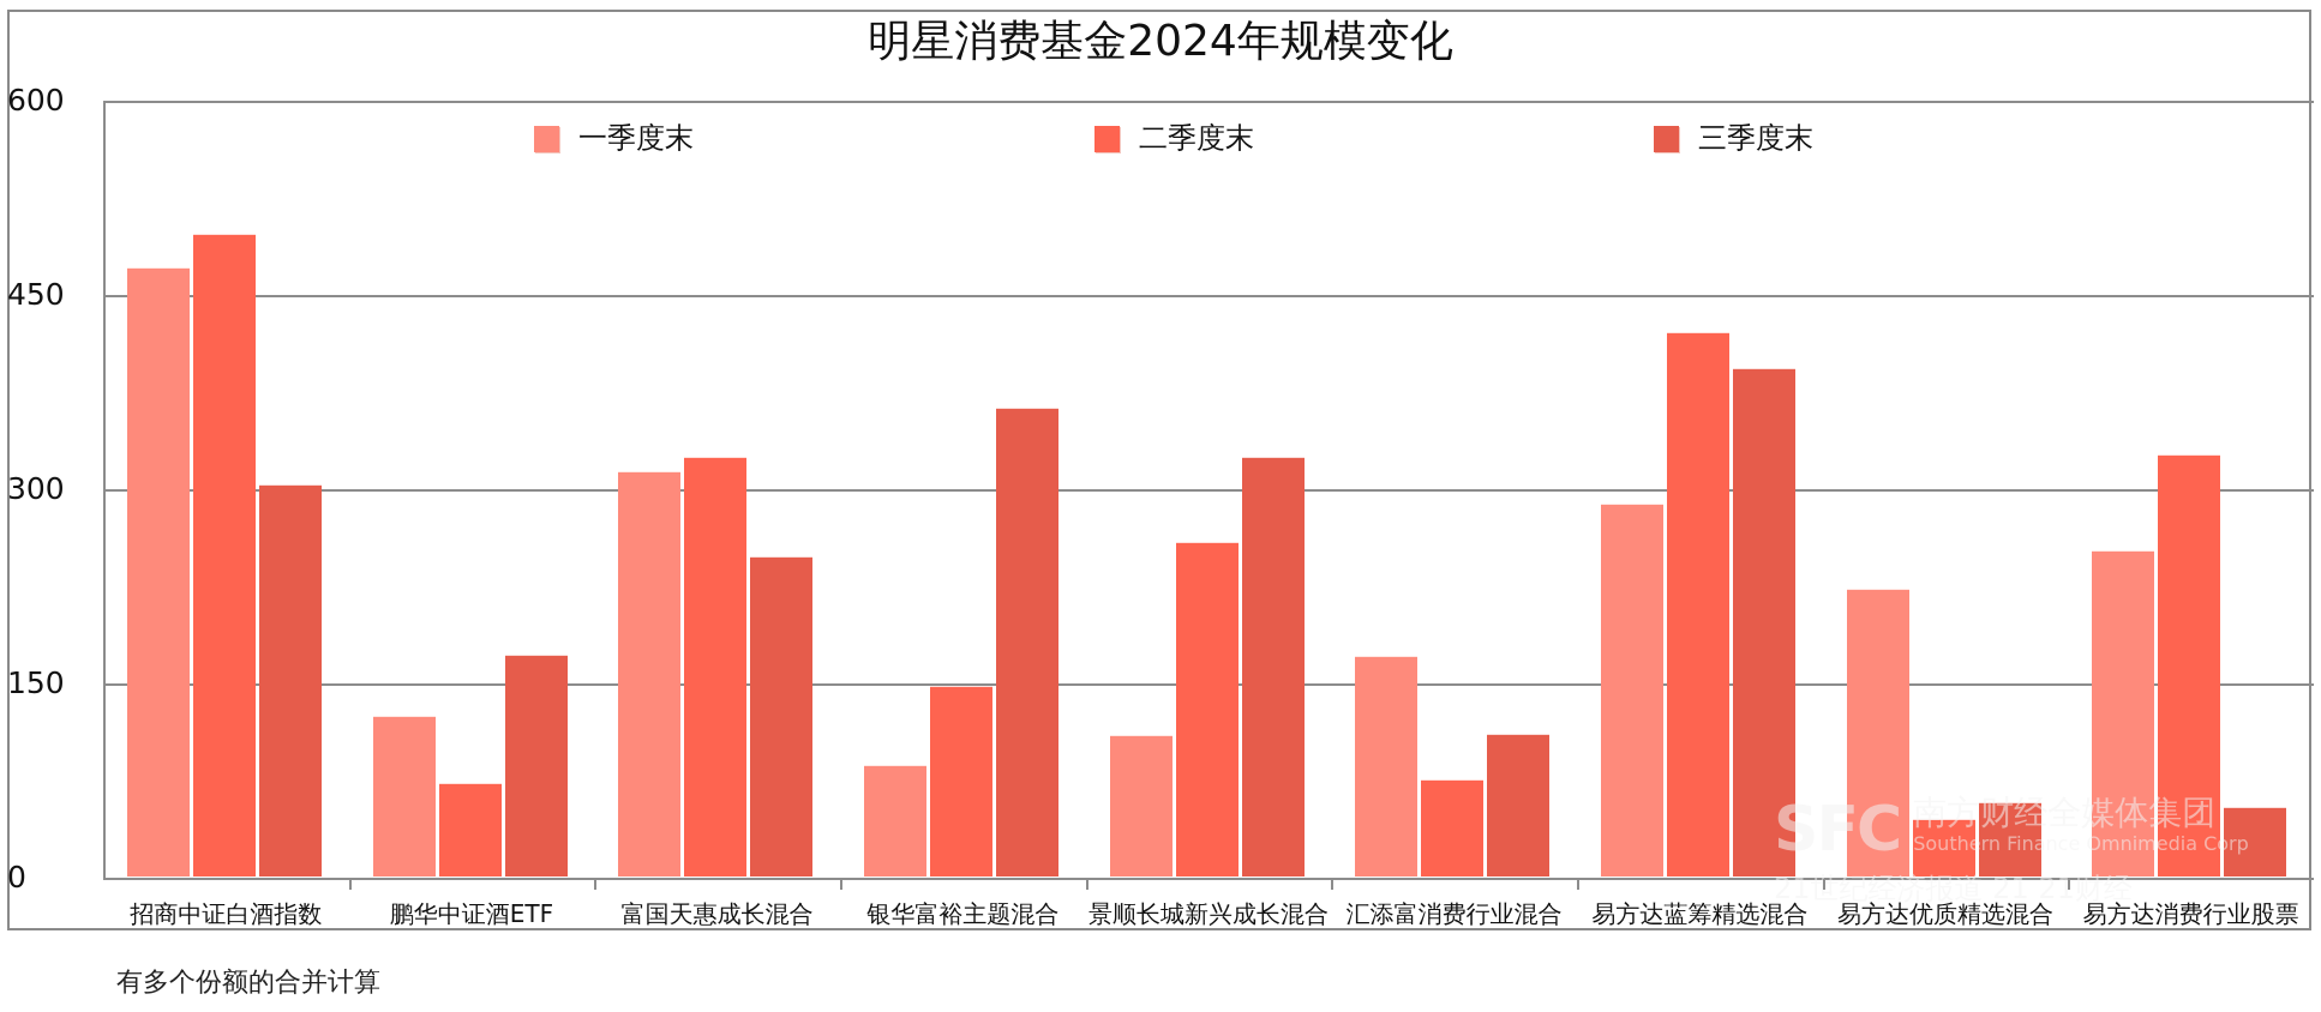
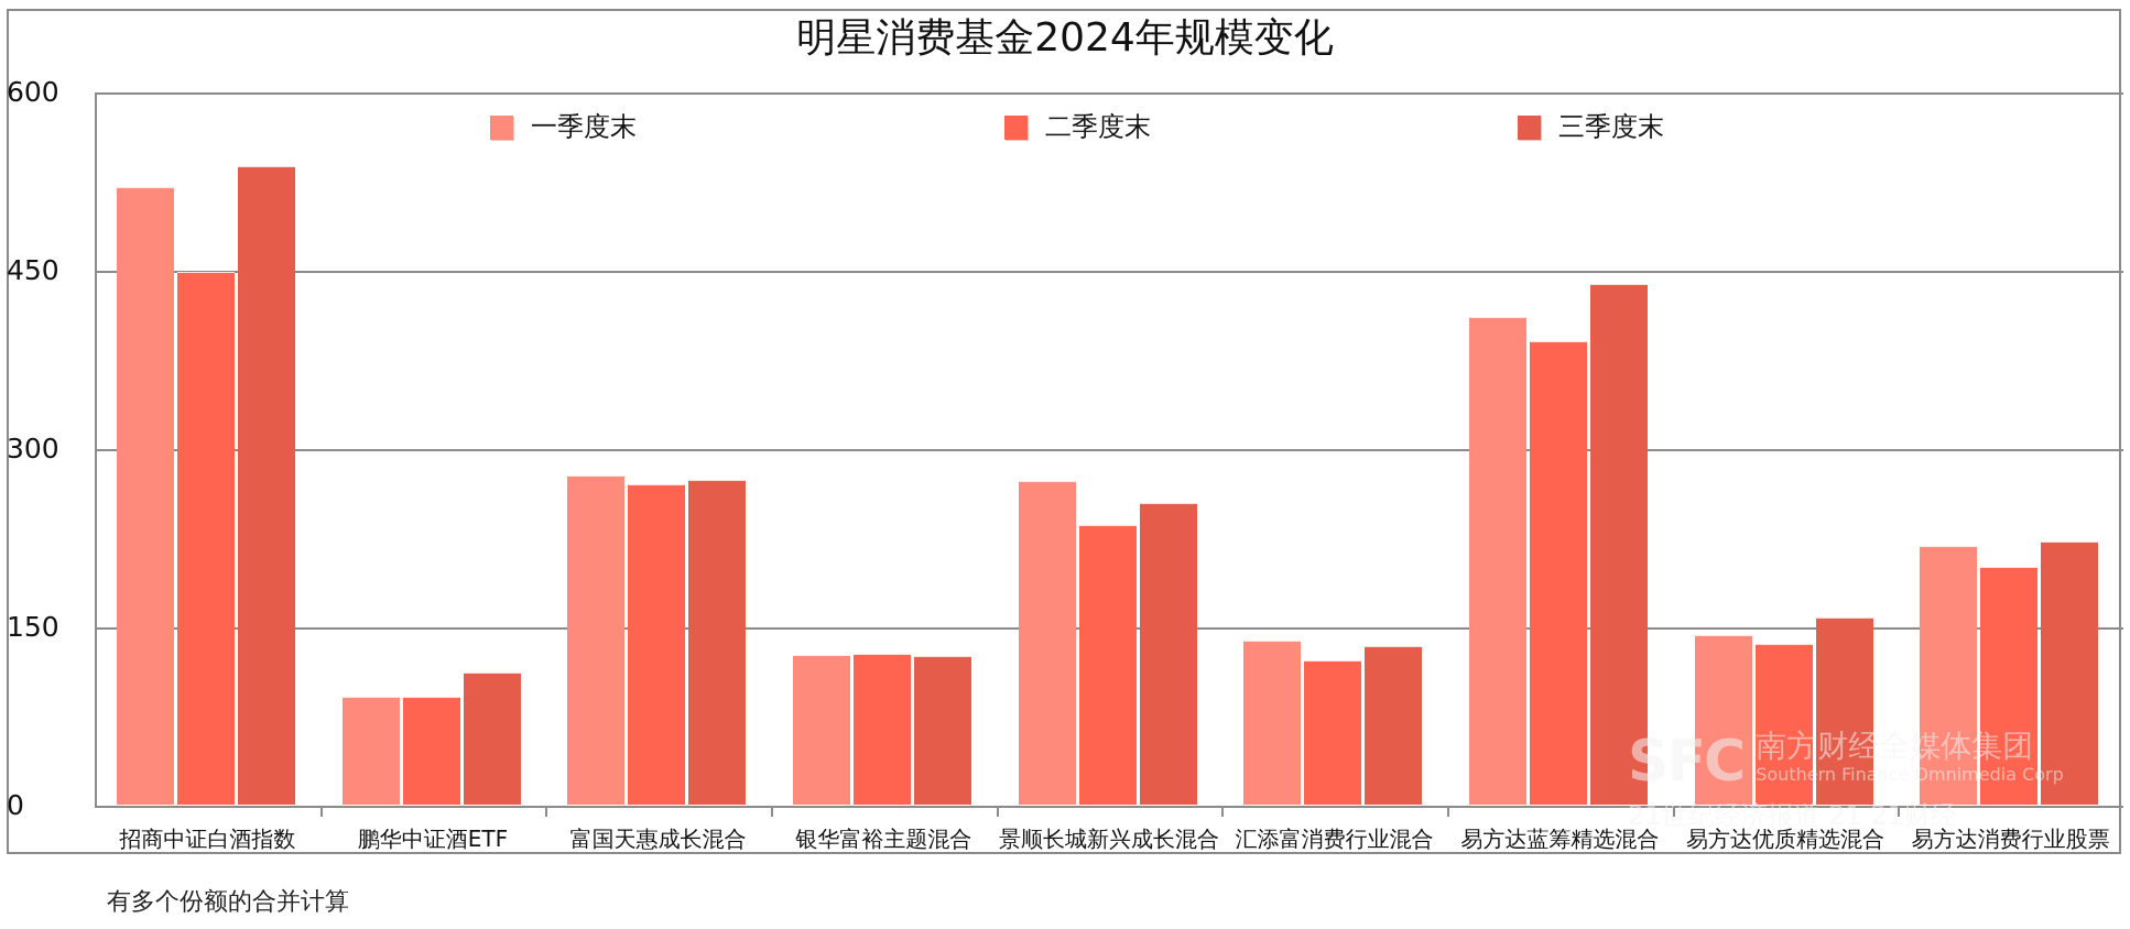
一季度末/招商中证白酒指数: 470 -> 519
二季度末/招商中证白酒指数: 496 -> 448
三季度末/招商中证白酒指数: 303 -> 537
一季度末/鹏华中证酒ETF: 124 -> 91
二季度末/鹏华中证酒ETF: 72 -> 91
三季度末/鹏华中证酒ETF: 171 -> 111
一季度末/富国天惠成长混合: 313 -> 277
二季度末/富国天惠成长混合: 324 -> 269
三季度末/富国天惠成长混合: 247 -> 273
一季度末/银华富裕主题混合: 86 -> 126
二季度末/银华富裕主题混合: 147 -> 127
三季度末/银华富裕主题混合: 362 -> 125
一季度末/景顺长城新兴成长混合: 109 -> 272
二季度末/景顺长城新兴成长混合: 258 -> 235
三季度末/景顺长城新兴成长混合: 324 -> 254
一季度末/汇添富消费行业混合: 170 -> 138
二季度末/汇添富消费行业混合: 75 -> 121
三季度末/汇添富消费行业混合: 110 -> 133
一季度末/易方达蓝筹精选混合: 288 -> 410
二季度末/易方达蓝筹精选混合: 420 -> 390
三季度末/易方达蓝筹精选混合: 393 -> 438
一季度末/易方达优质精选混合: 222 -> 143
二季度末/易方达优质精选混合: 44 -> 135
三季度末/易方达优质精选混合: 57 -> 157
一季度末/易方达消费行业股票: 252 -> 218
二季度末/易方达消费行业股票: 326 -> 200
三季度末/易方达消费行业股票: 54 -> 221
